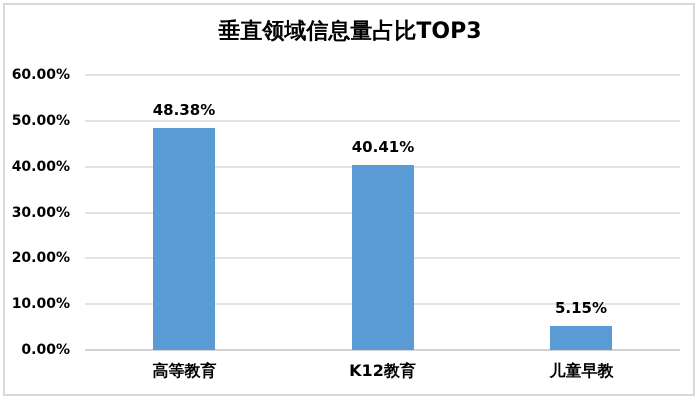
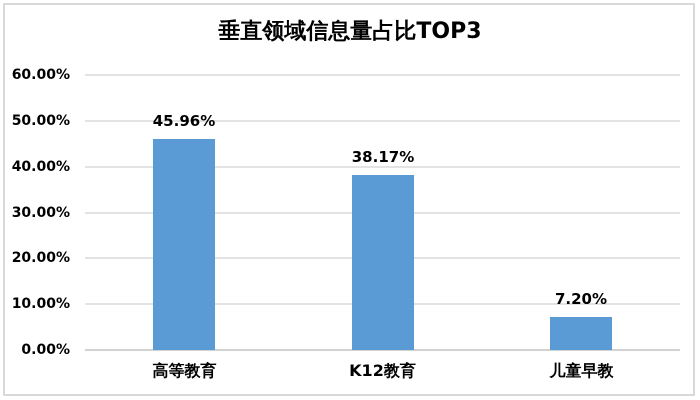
高等教育: 48.38% -> 45.96%
K12教育: 40.41% -> 38.17%
儿童早教: 5.15% -> 7.20%
